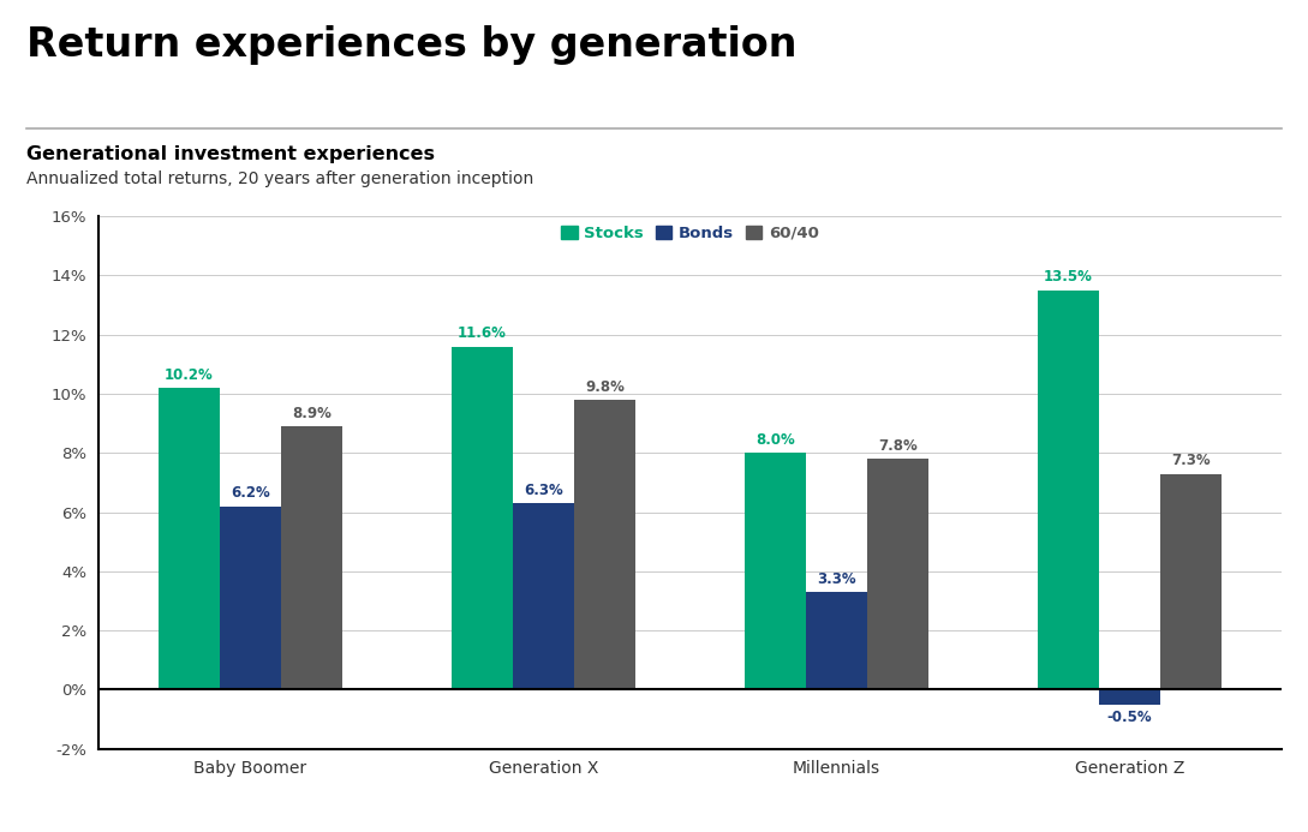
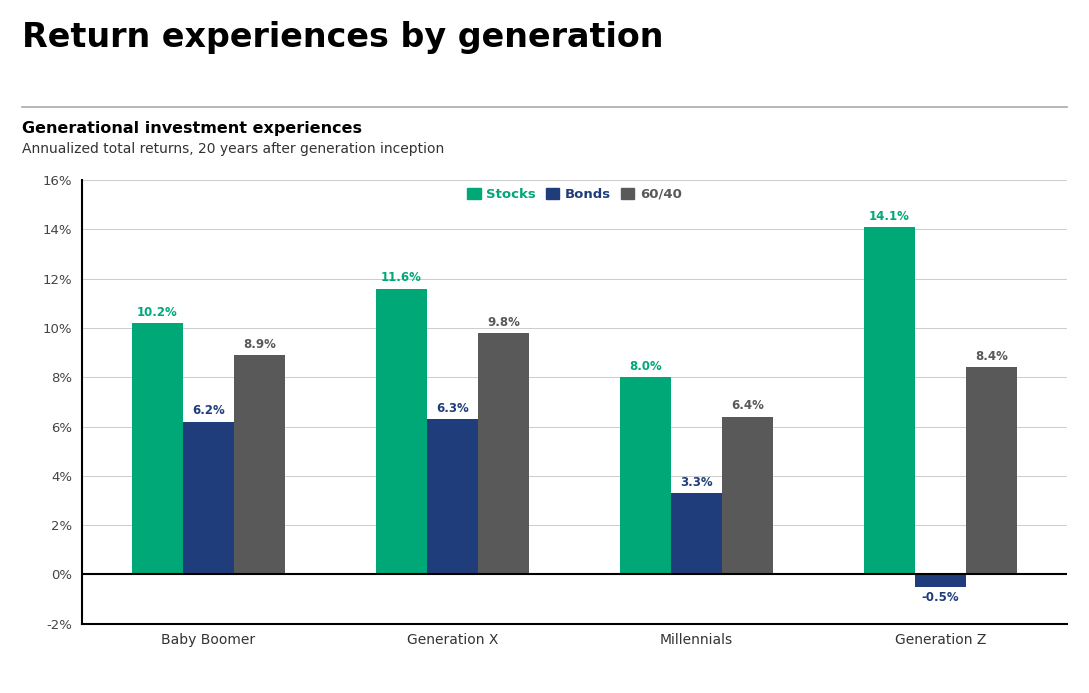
60/40/Millennials: 7.8% -> 6.4%
Stocks/Generation Z: 13.5% -> 14.1%
60/40/Generation Z: 7.3% -> 8.4%
